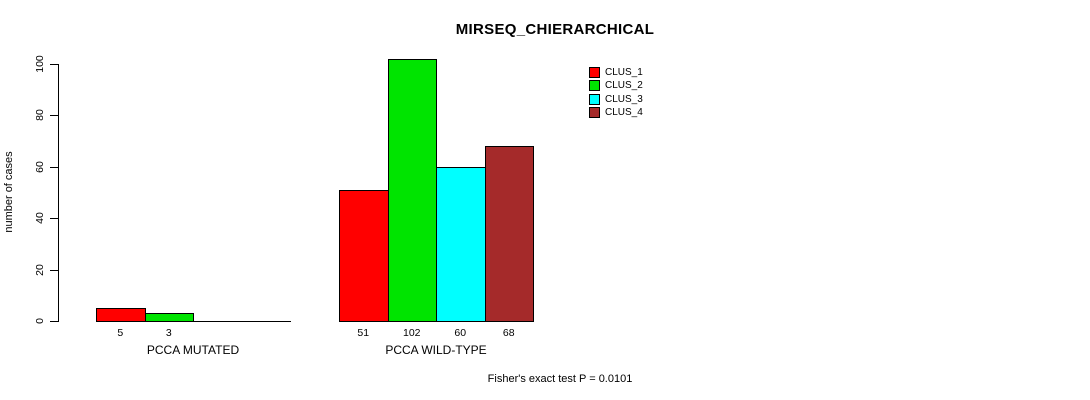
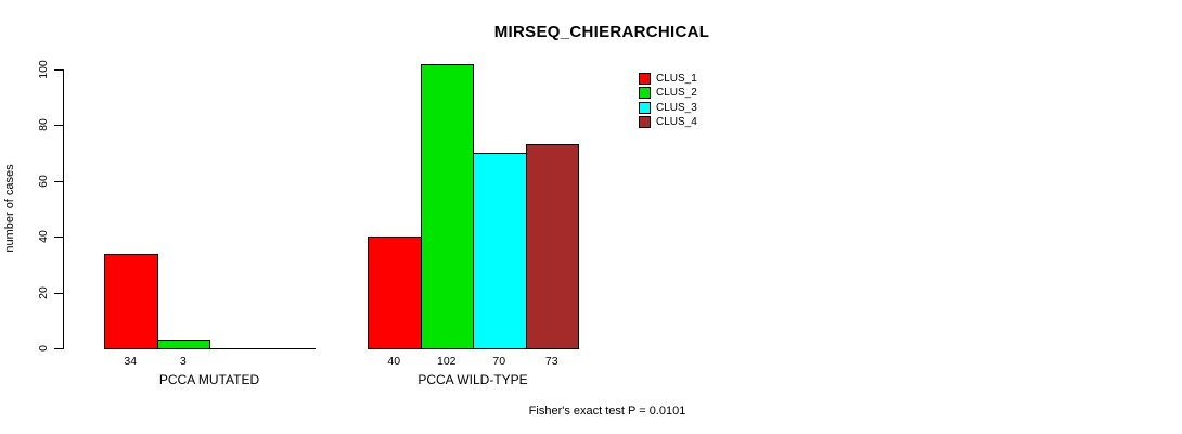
CLUS_1/PCCA MUTATED: 5 -> 34
CLUS_1/PCCA WILD-TYPE: 51 -> 40
CLUS_3/PCCA WILD-TYPE: 60 -> 70
CLUS_4/PCCA WILD-TYPE: 68 -> 73
